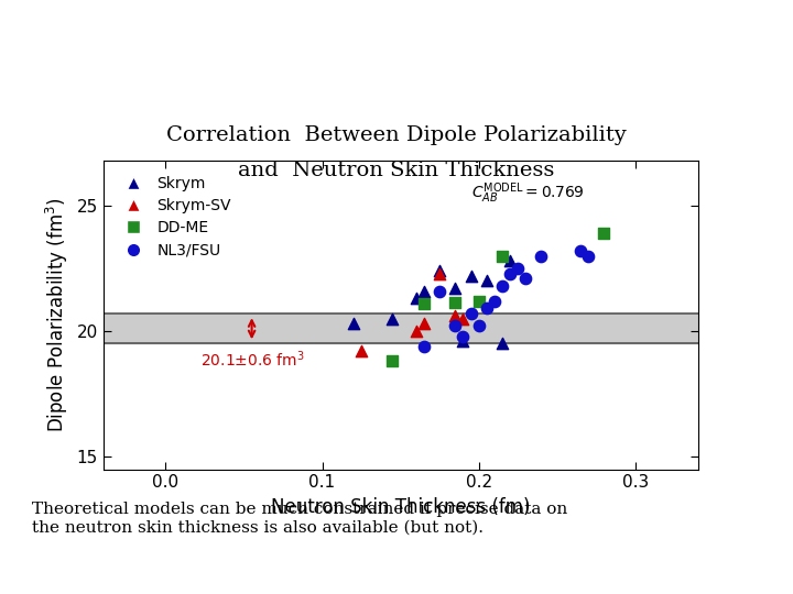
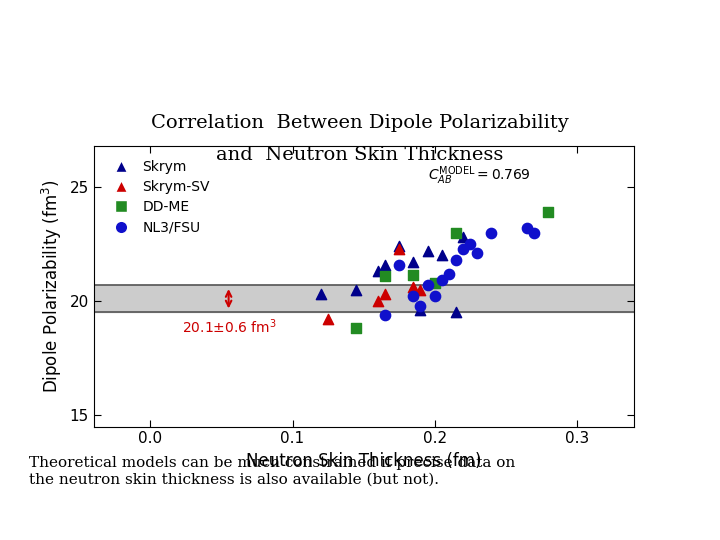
DD-ME/0.2: 21.20 -> 20.80
